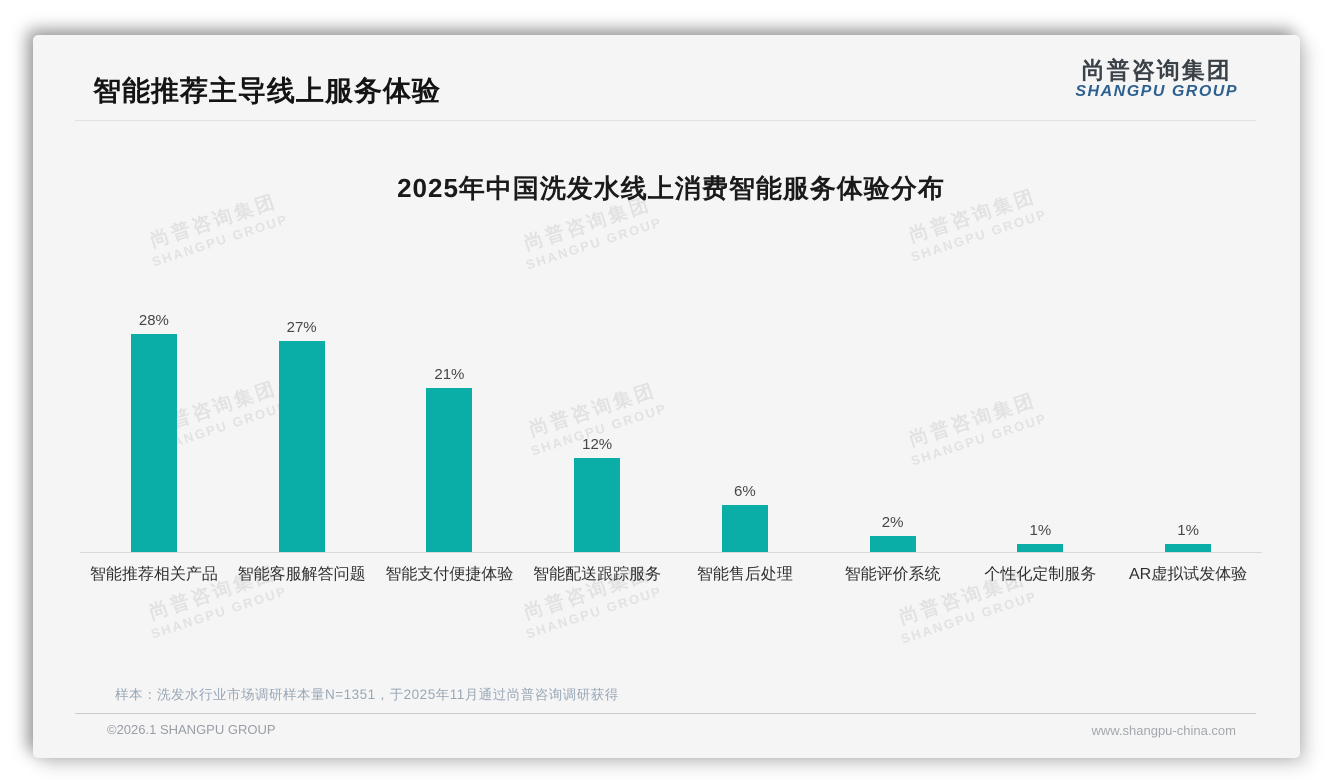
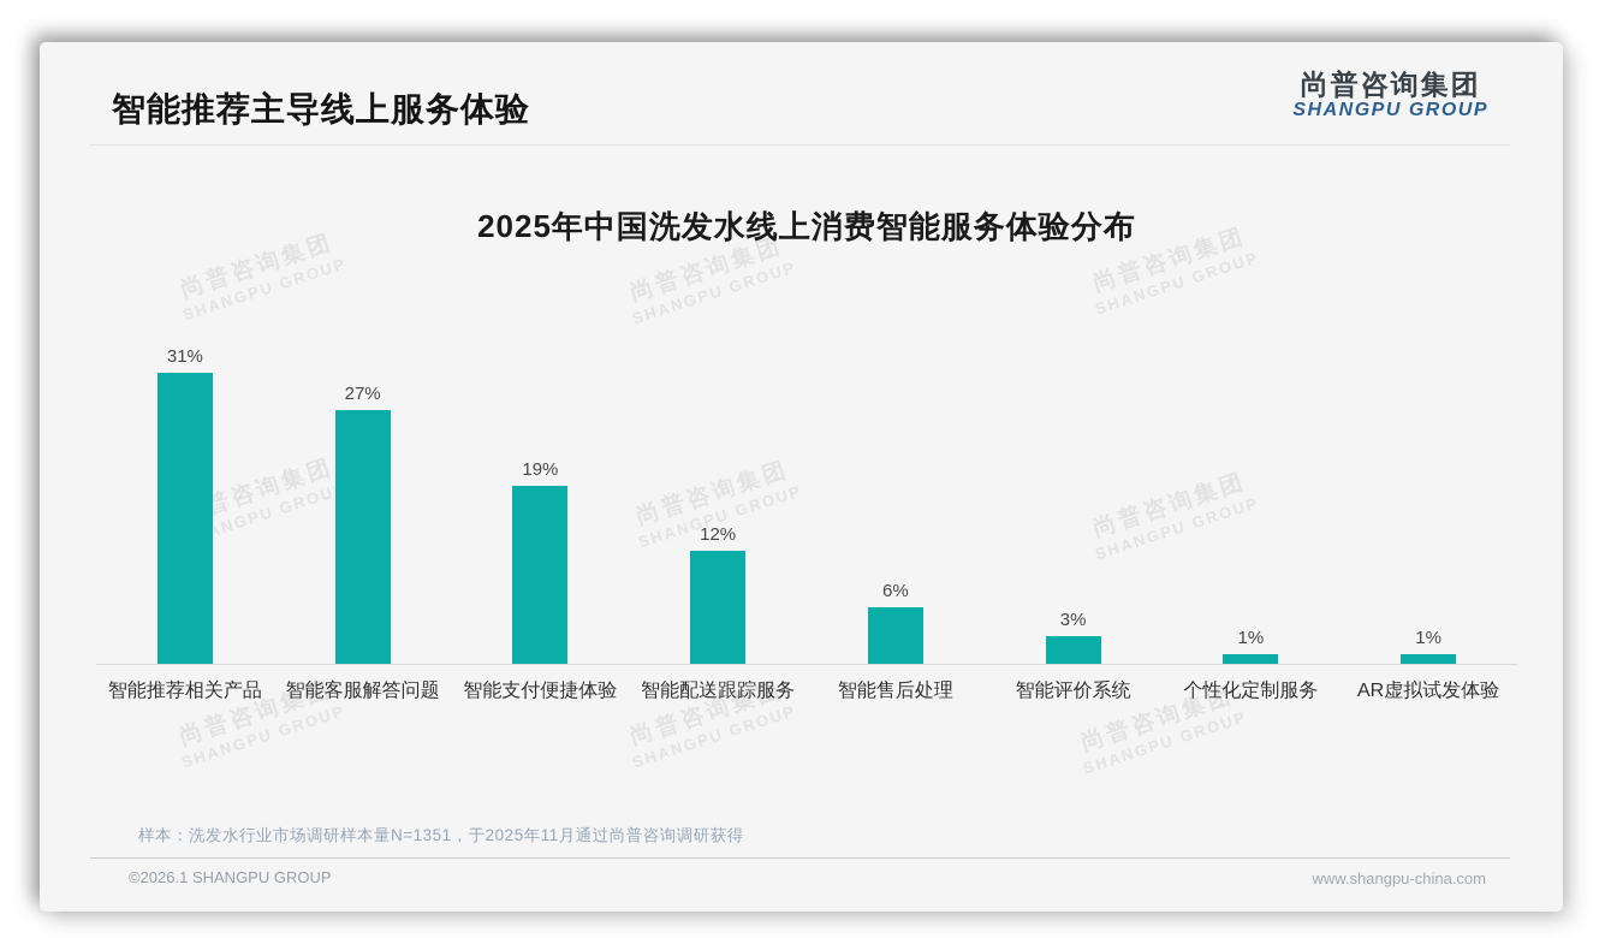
智能推荐相关产品: 28% -> 31%
智能支付便捷体验: 21% -> 19%
智能评价系统: 2% -> 3%
